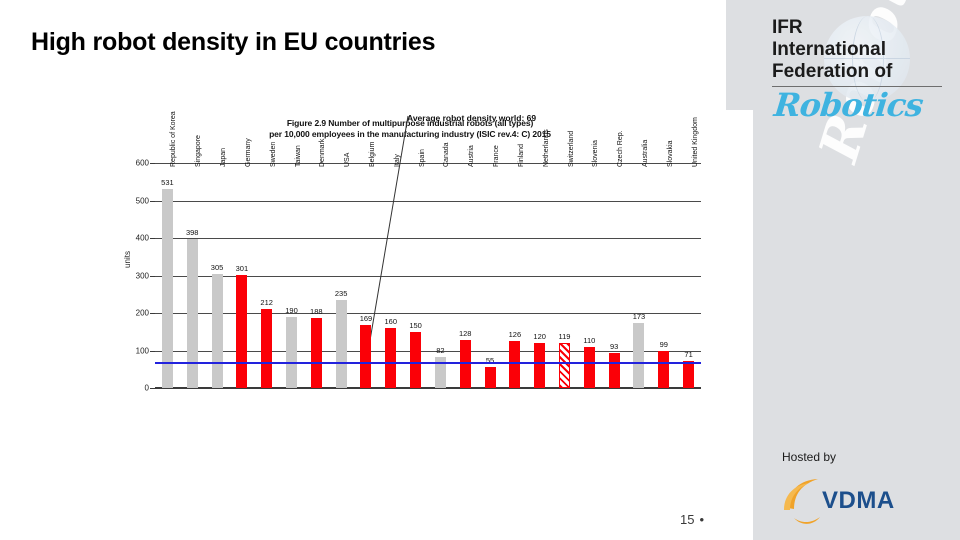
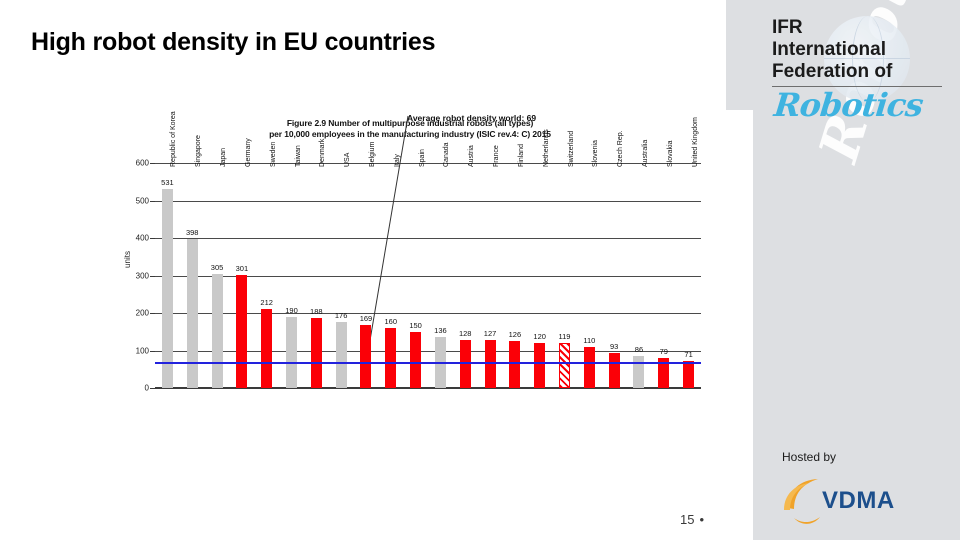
USA: 235 -> 176
Canada: 82 -> 136
France: 55 -> 127
Australia: 173 -> 86
Slovakia: 99 -> 79
